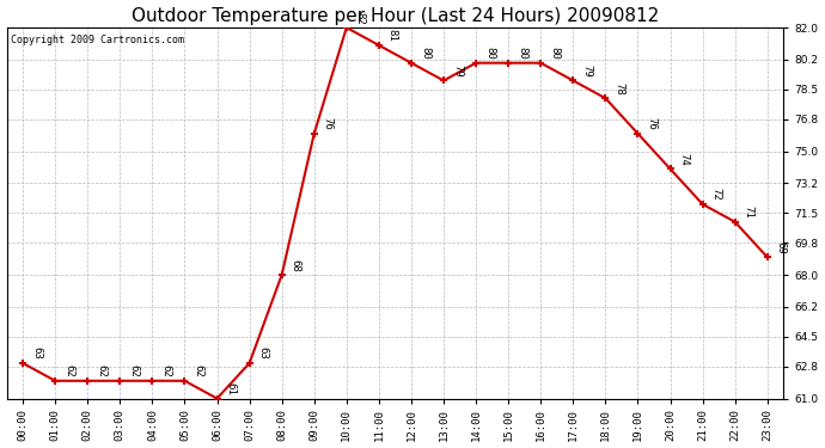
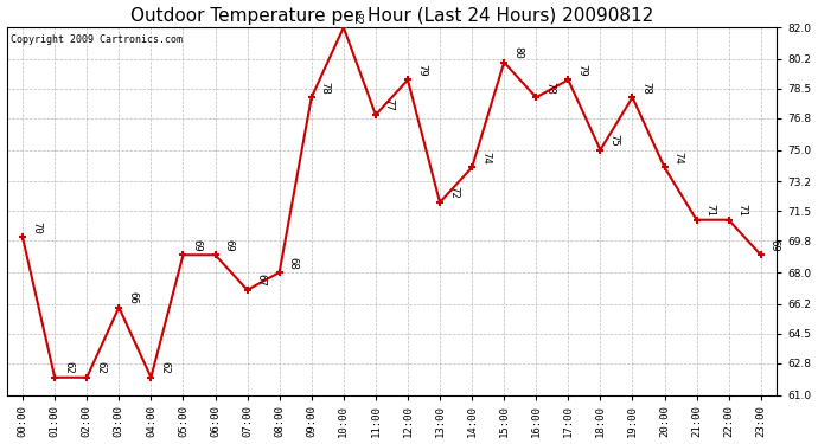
00:00: 63 -> 70
03:00: 62 -> 66
05:00: 62 -> 69
06:00: 61 -> 69
07:00: 63 -> 67
09:00: 76 -> 78
11:00: 81 -> 77
12:00: 80 -> 79
13:00: 79 -> 72
14:00: 80 -> 74
16:00: 80 -> 78
18:00: 78 -> 75
19:00: 76 -> 78
21:00: 72 -> 71
